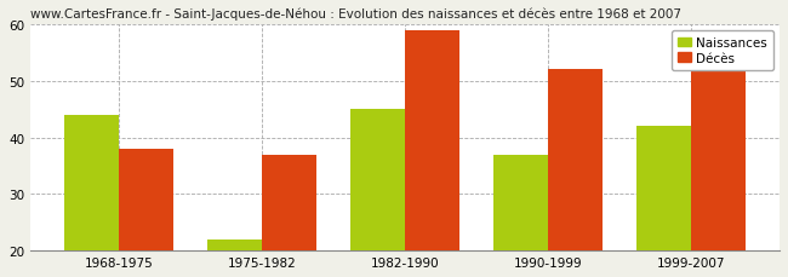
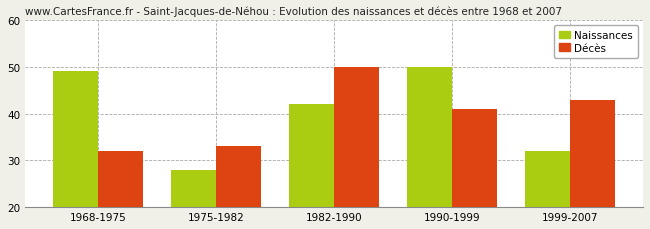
Naissances/1968-1975: 44 -> 49
Décès/1968-1975: 38 -> 32
Naissances/1975-1982: 22 -> 28
Décès/1975-1982: 37 -> 33
Naissances/1982-1990: 45 -> 42
Décès/1982-1990: 59 -> 50
Naissances/1990-1999: 37 -> 50
Décès/1990-1999: 52 -> 41
Naissances/1999-2007: 42 -> 32
Décès/1999-2007: 52 -> 43
